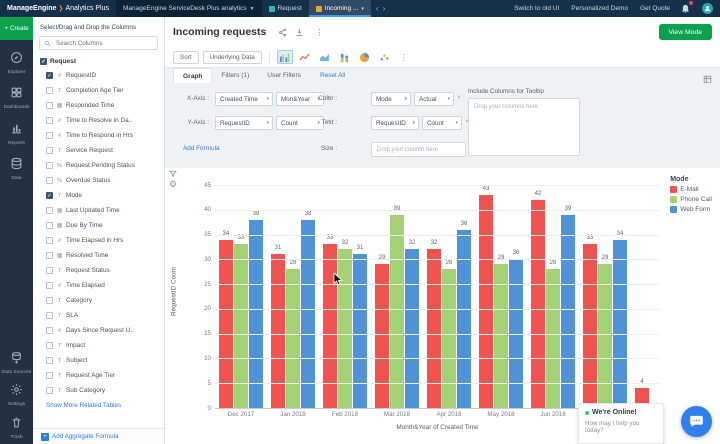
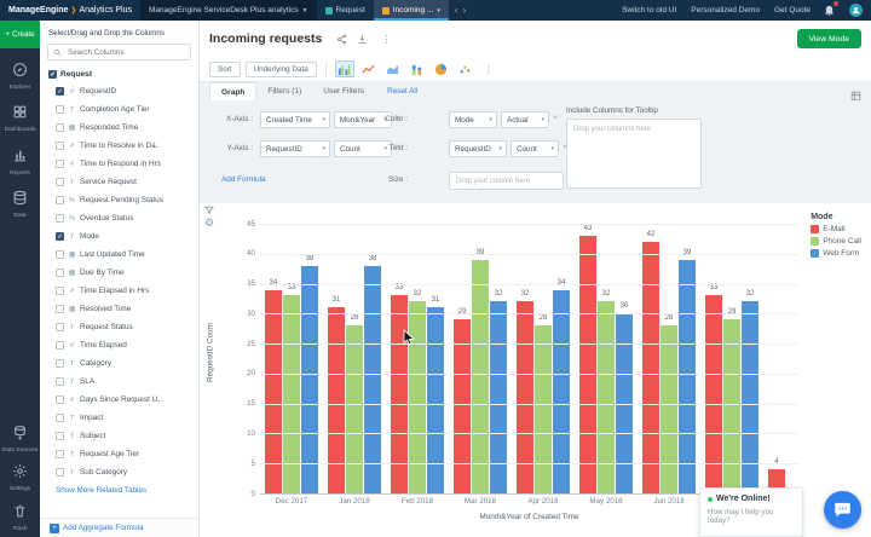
Web Form/Apr 2018: 36 -> 34
Phone Call/May 2018: 29 -> 32
Web Form/Jul 2018: 34 -> 32
